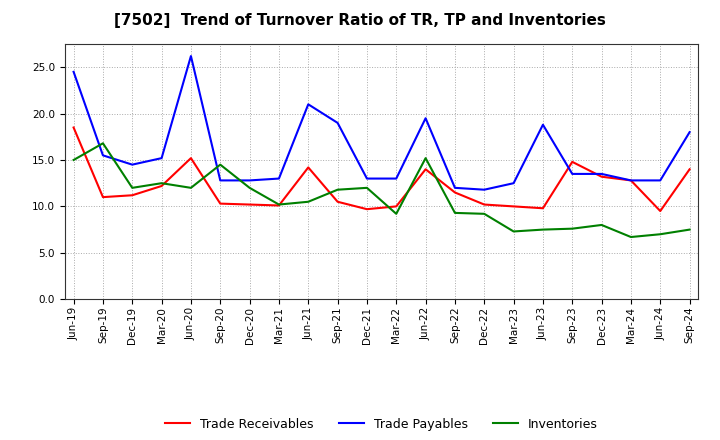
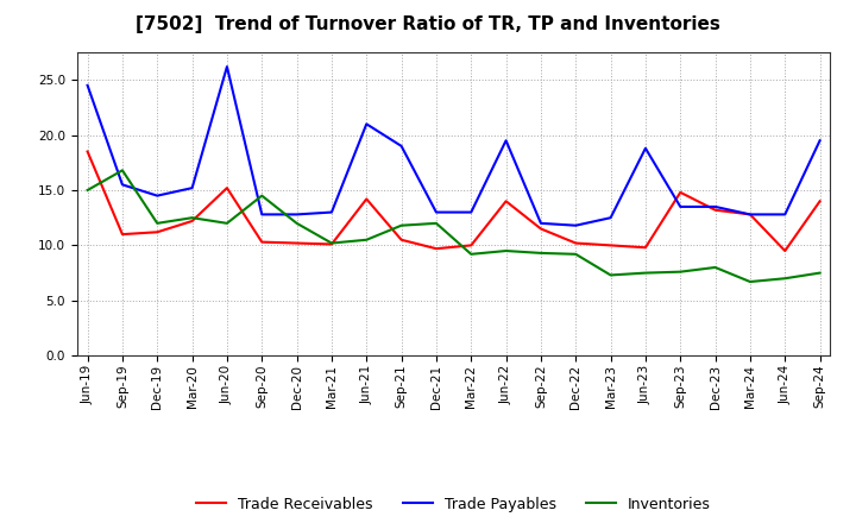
Inventories/Jun-22: 15.2 -> 9.5
Trade Payables/Sep-24: 18.0 -> 19.5
